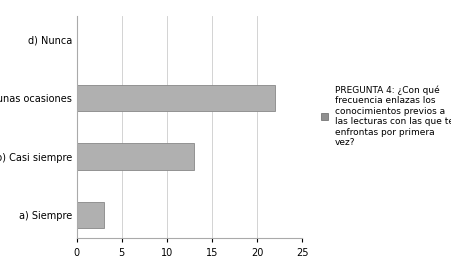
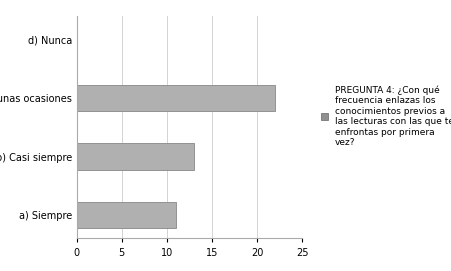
a) Siempre: 3 -> 11
